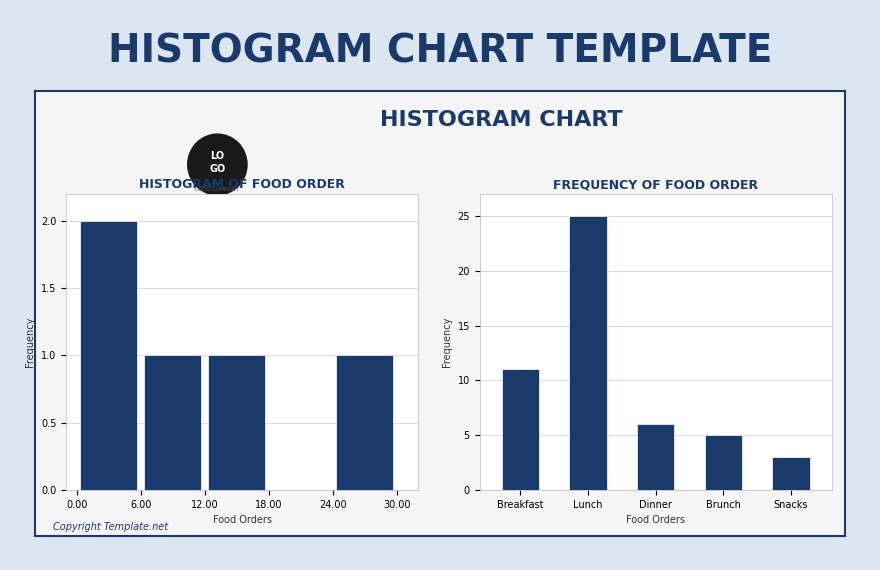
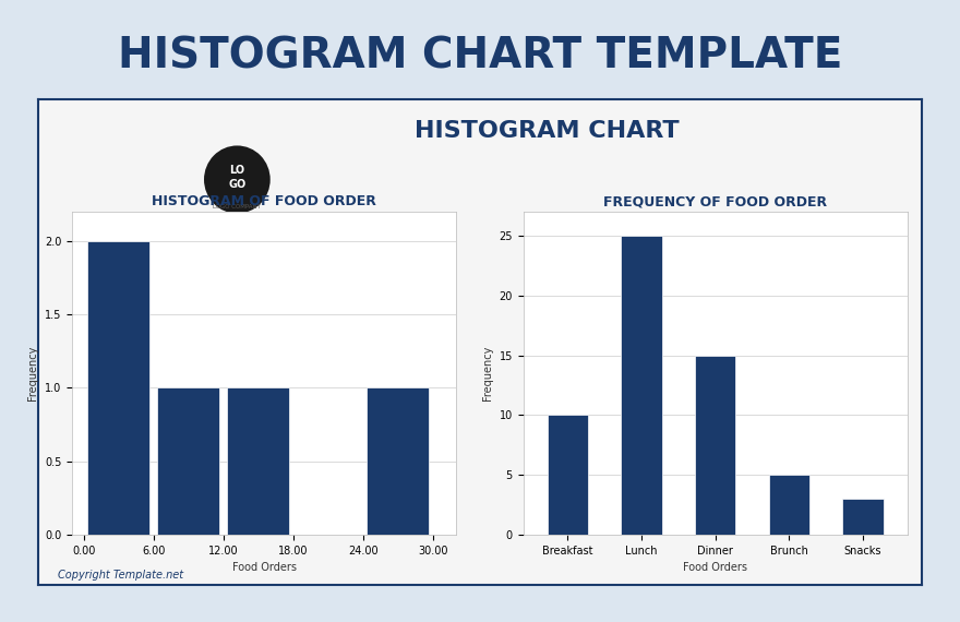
FREQUENCY OF FOOD ORDER/Breakfast: 11 -> 10
FREQUENCY OF FOOD ORDER/Dinner: 6 -> 15
